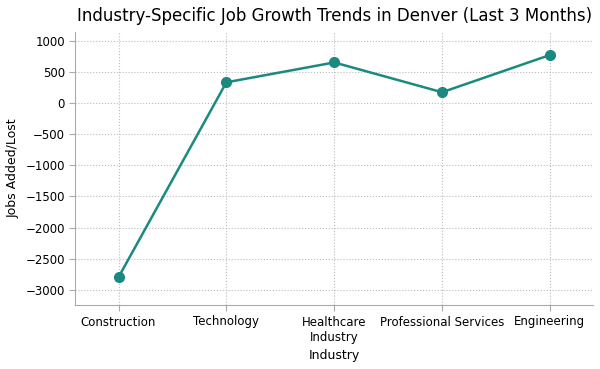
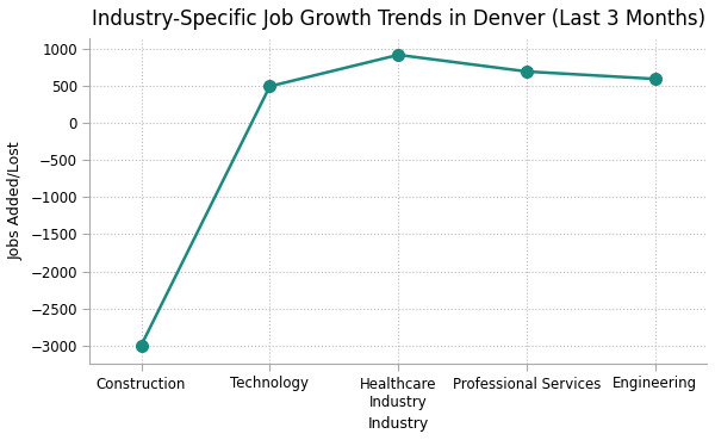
Construction: -2800 -> -3000
Technology: 340 -> 500
Healthcare Industry: 660 -> 920
Professional Services: 180 -> 700
Engineering: 780 -> 600
